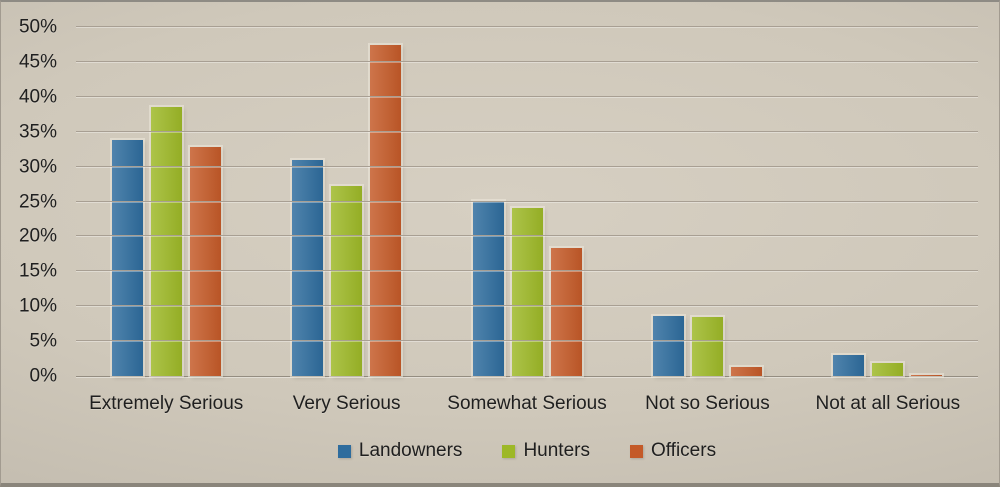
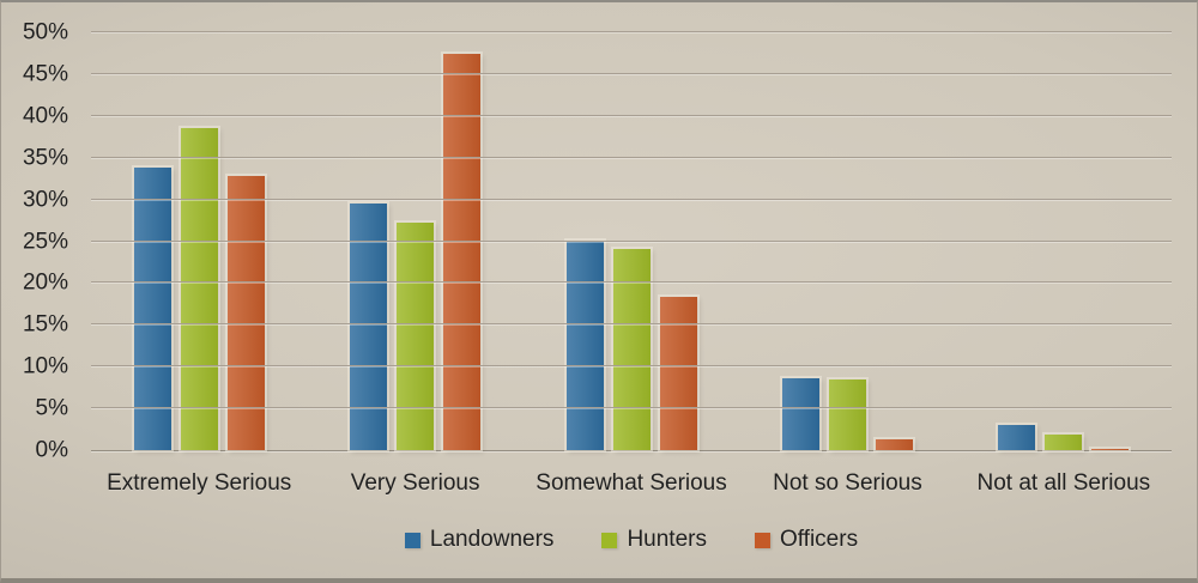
Landowners/Very Serious: 31% -> 30%
